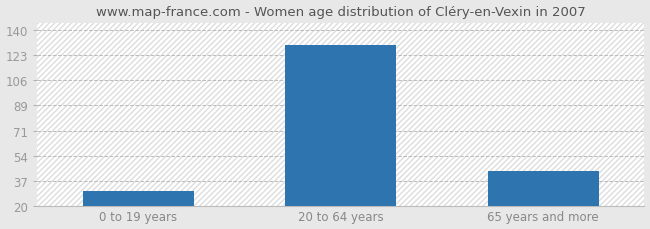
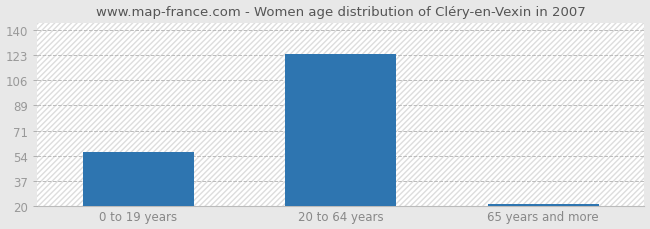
0 to 19 years: 30 -> 57
20 to 64 years: 130 -> 124
65 years and more: 44 -> 21
